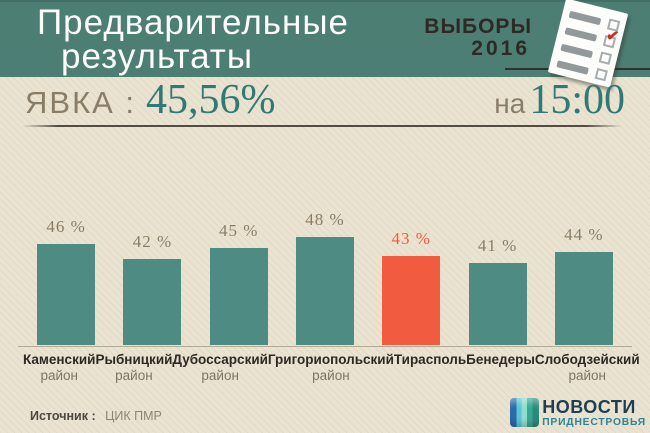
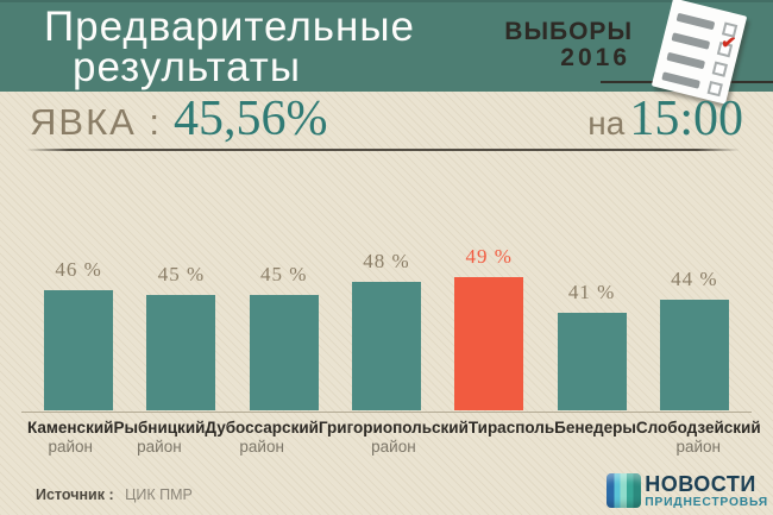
Рыбницкий район: 42 -> 45
Тирасполь: 43 -> 49
